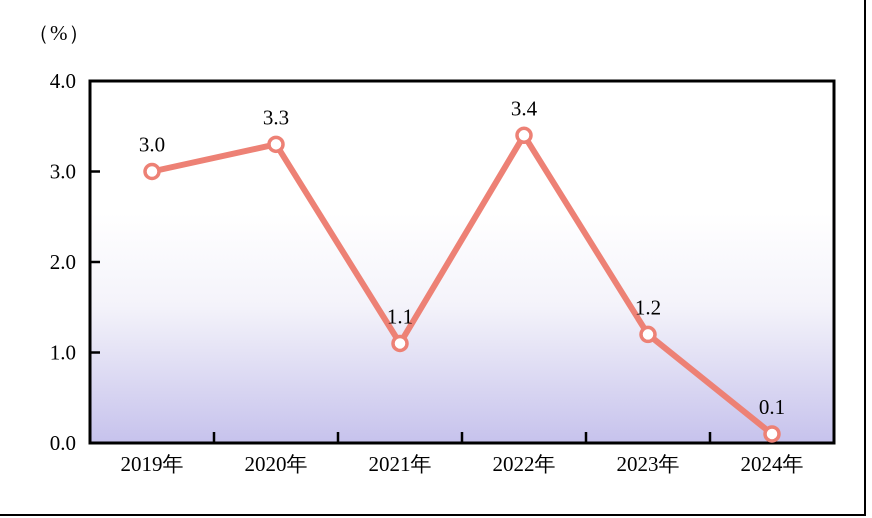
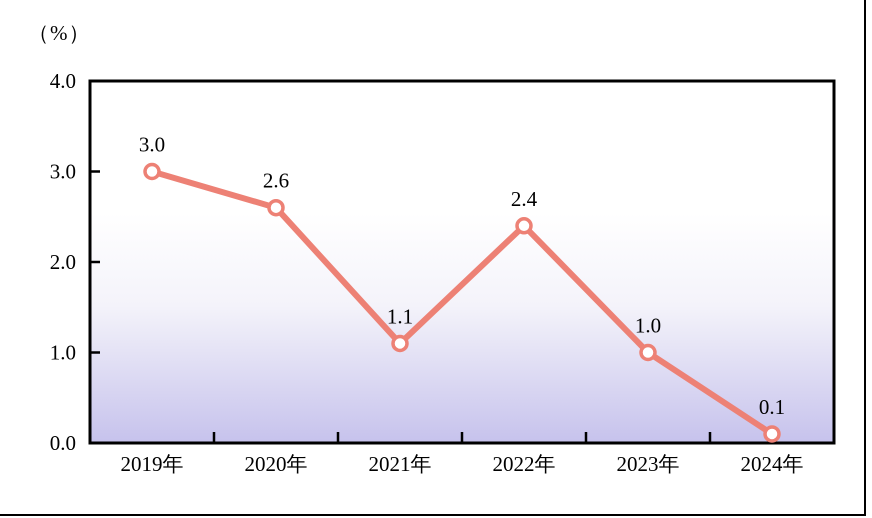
2020年: 3.3 -> 2.6
2022年: 3.4 -> 2.4
2023年: 1.2 -> 1.0
